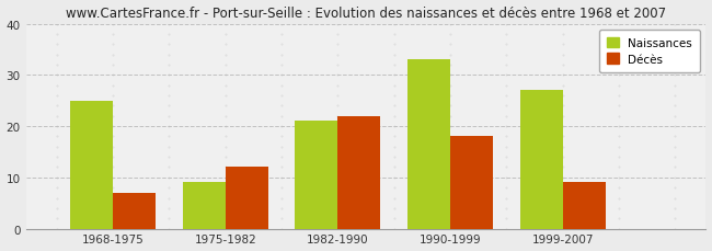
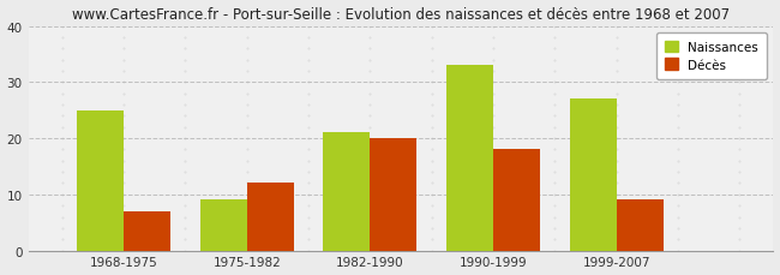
Décès/1982-1990: 22 -> 20
